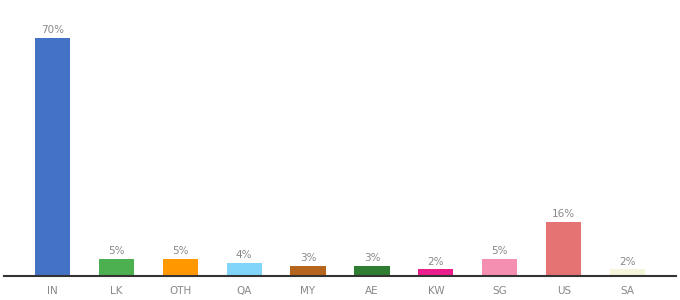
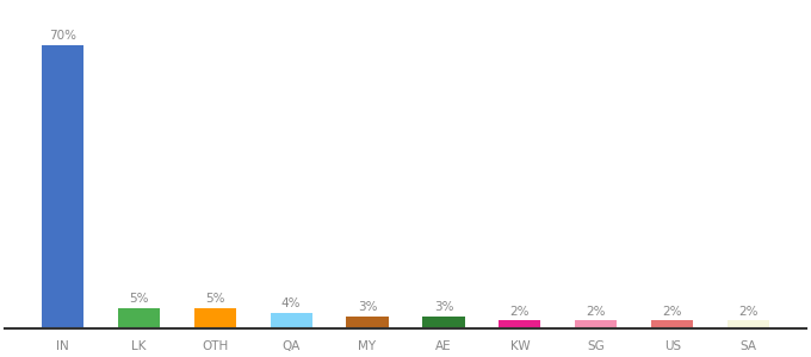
SG: 5% -> 2%
US: 16% -> 2%
